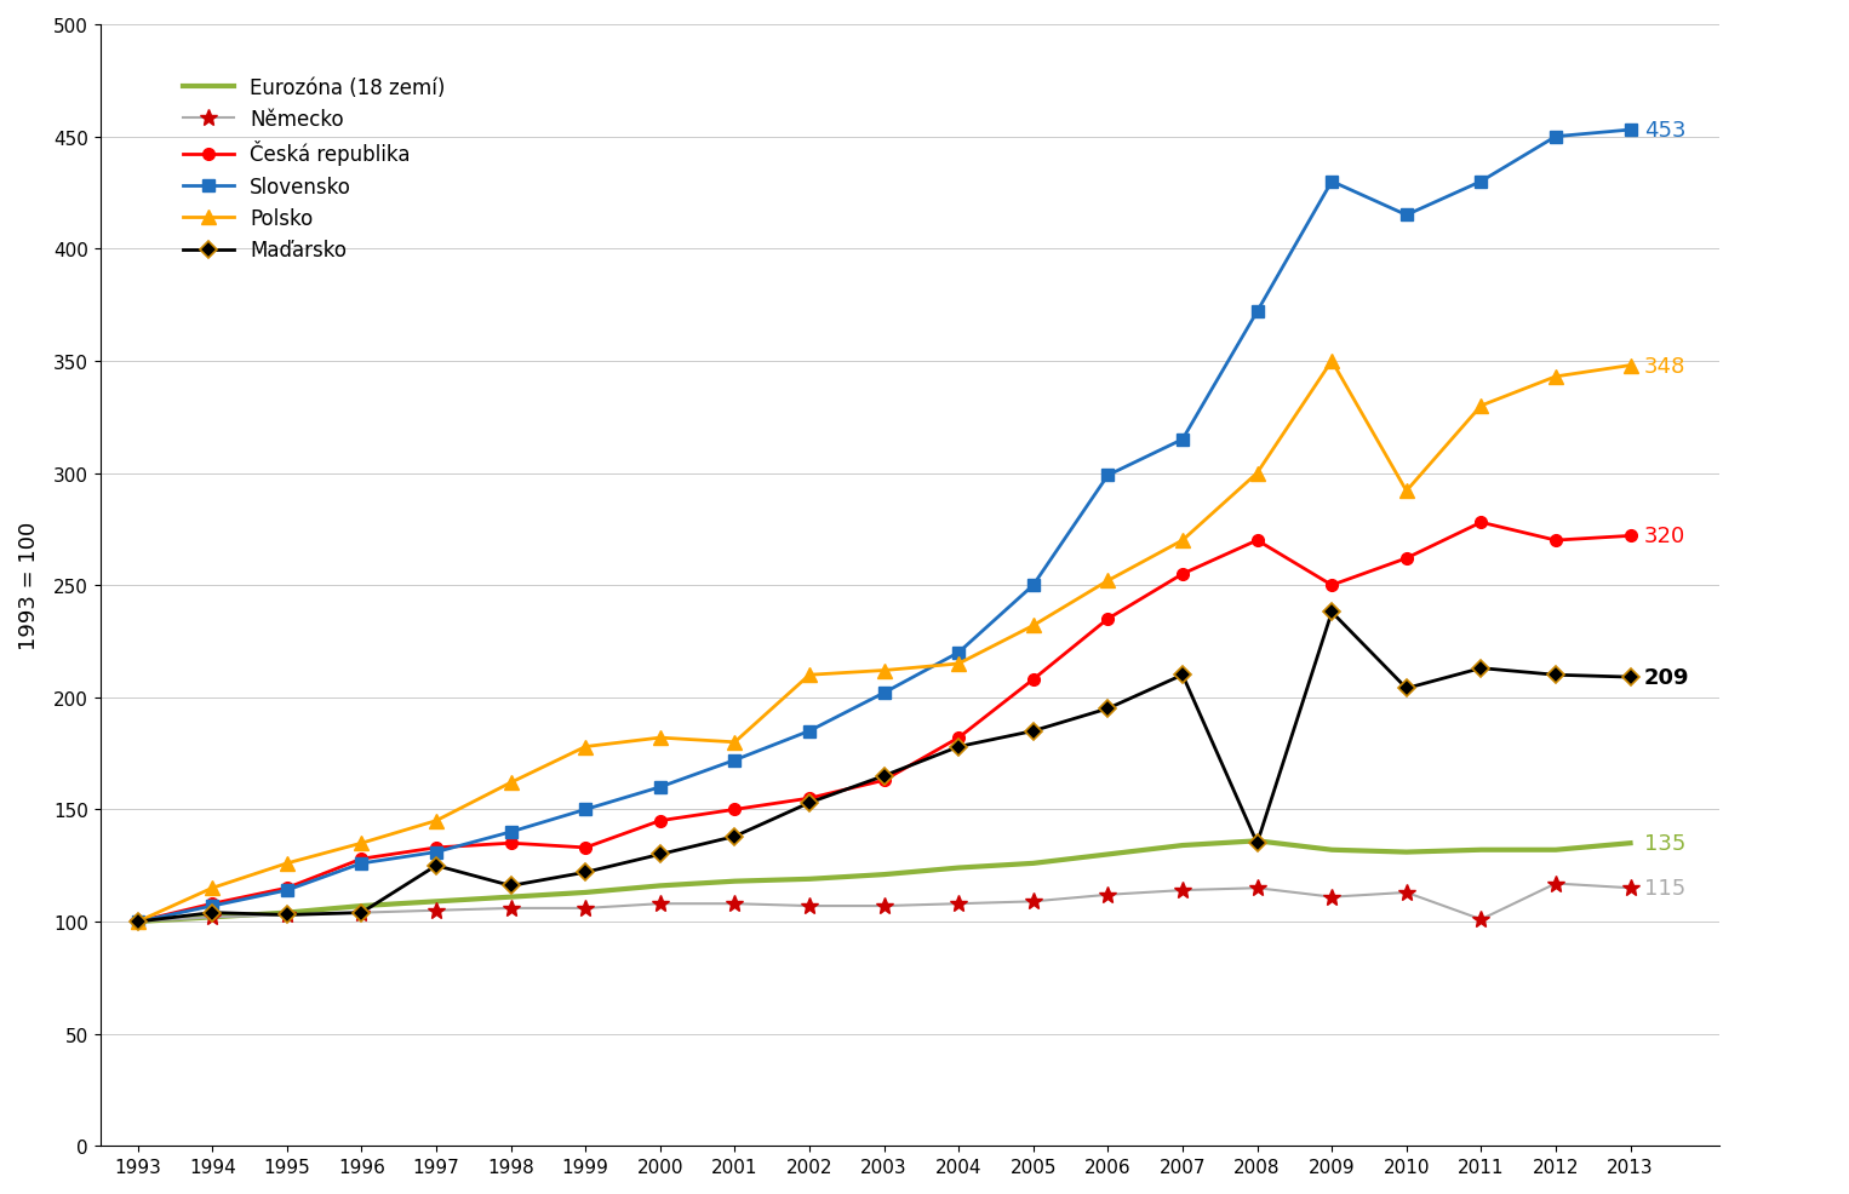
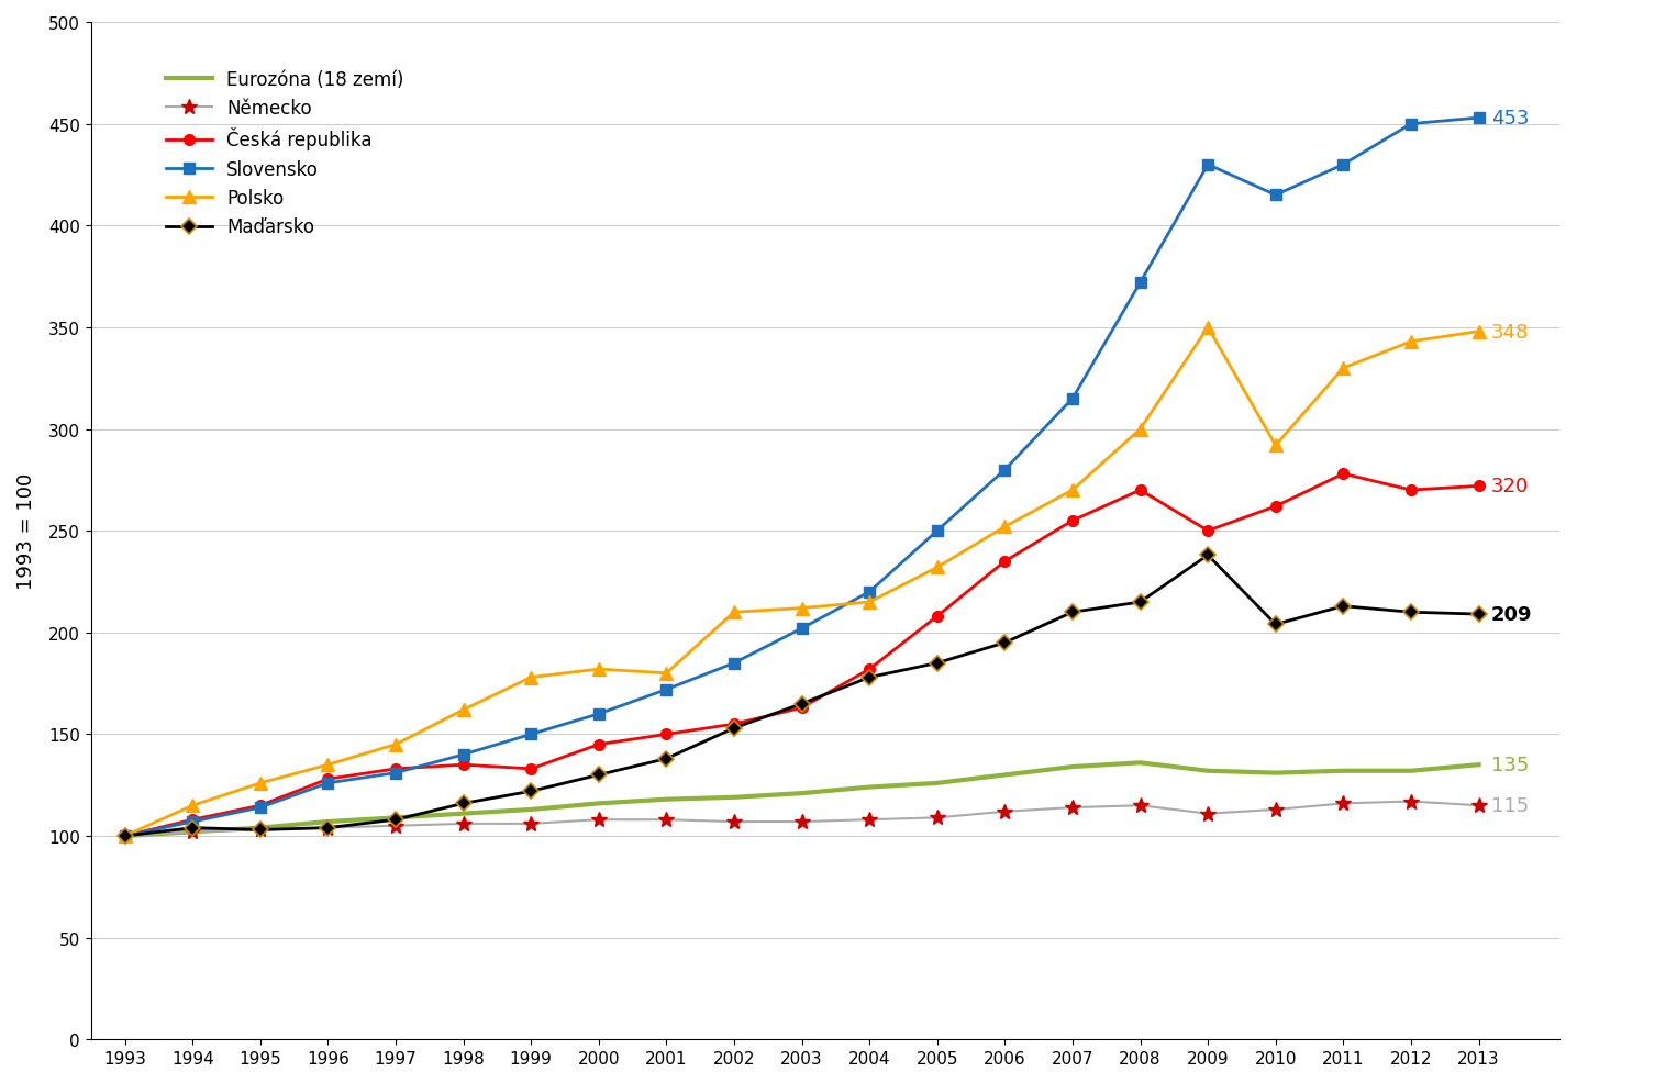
Maďarsko/1997: 125 -> 108
Slovensko/2006: 299 -> 280
Maďarsko/2008: 135 -> 215
Německo/2011: 101 -> 116
